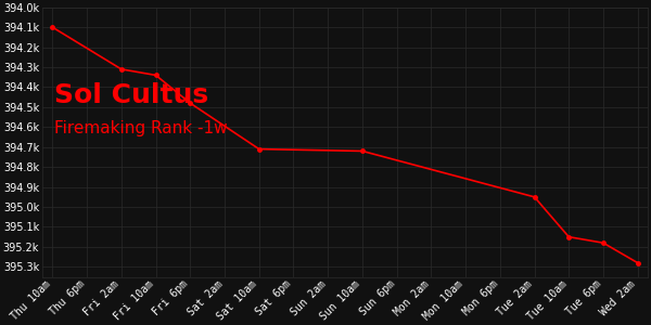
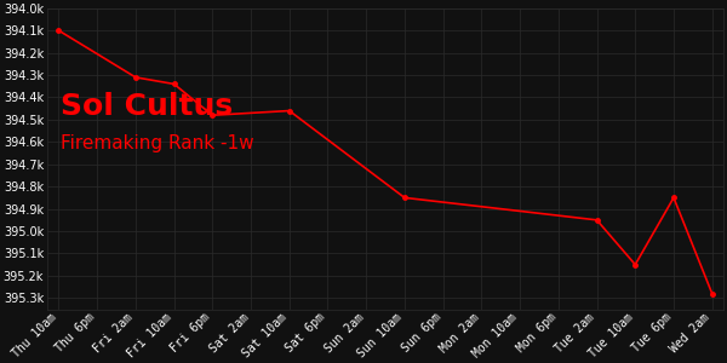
Sat 10am: 394.71k -> 394.46k
Sun 10am: 394.72k -> 394.85k
Tue 6pm: 395.18k -> 394.85k
